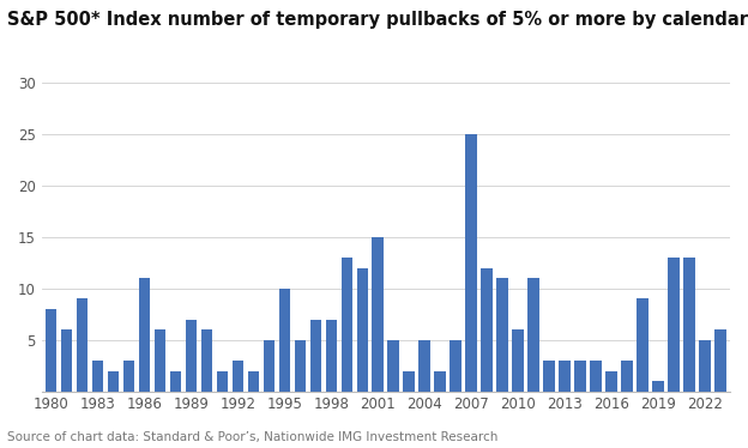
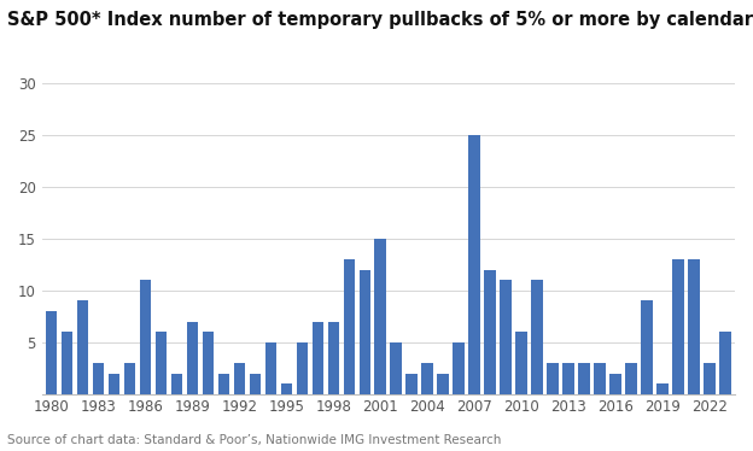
1995: 10 -> 1
2004: 5 -> 3
2022: 5 -> 3
